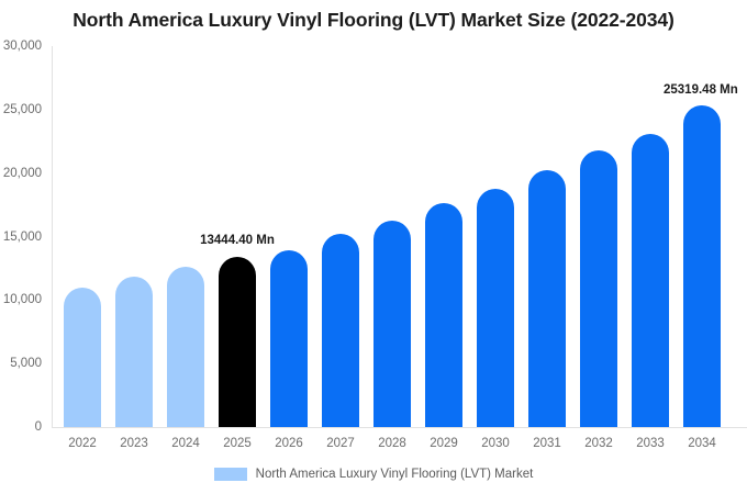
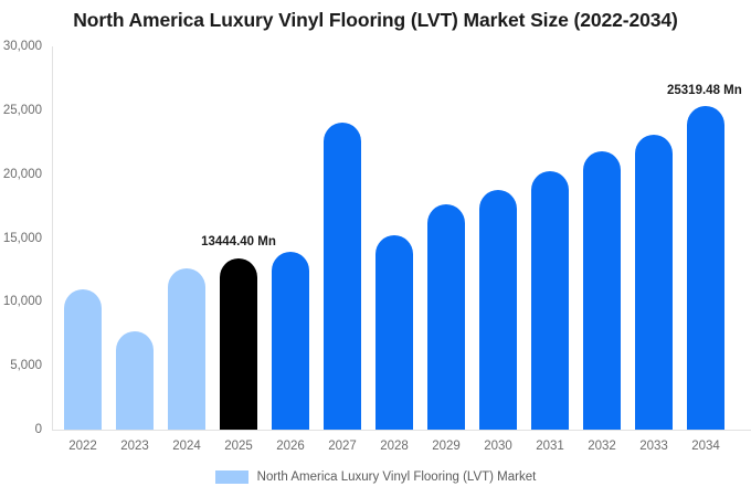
2023: 11800 -> 7700
2027: 15200 -> 24000
2028: 16200 -> 15200
